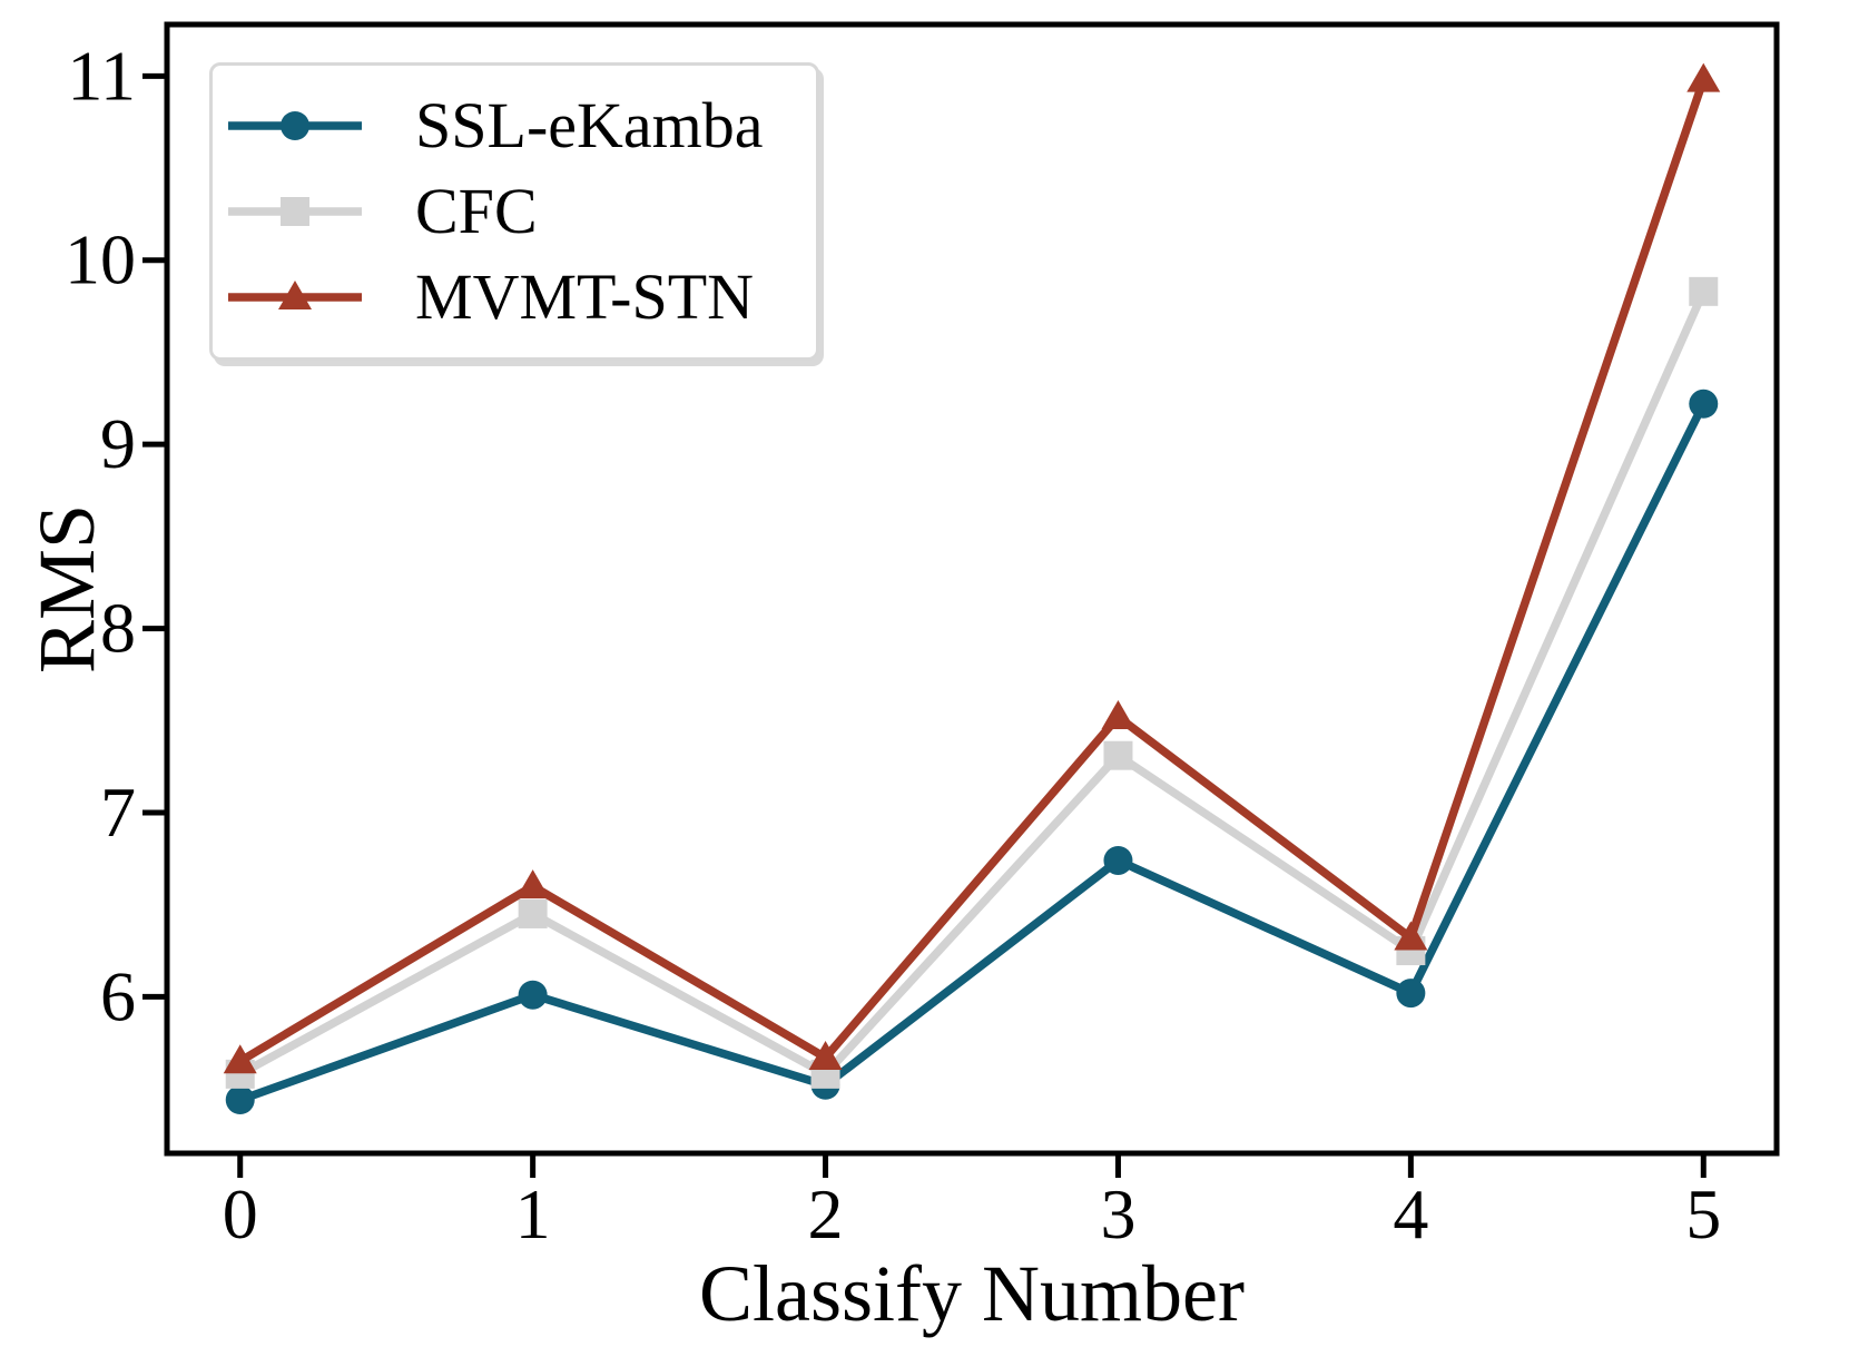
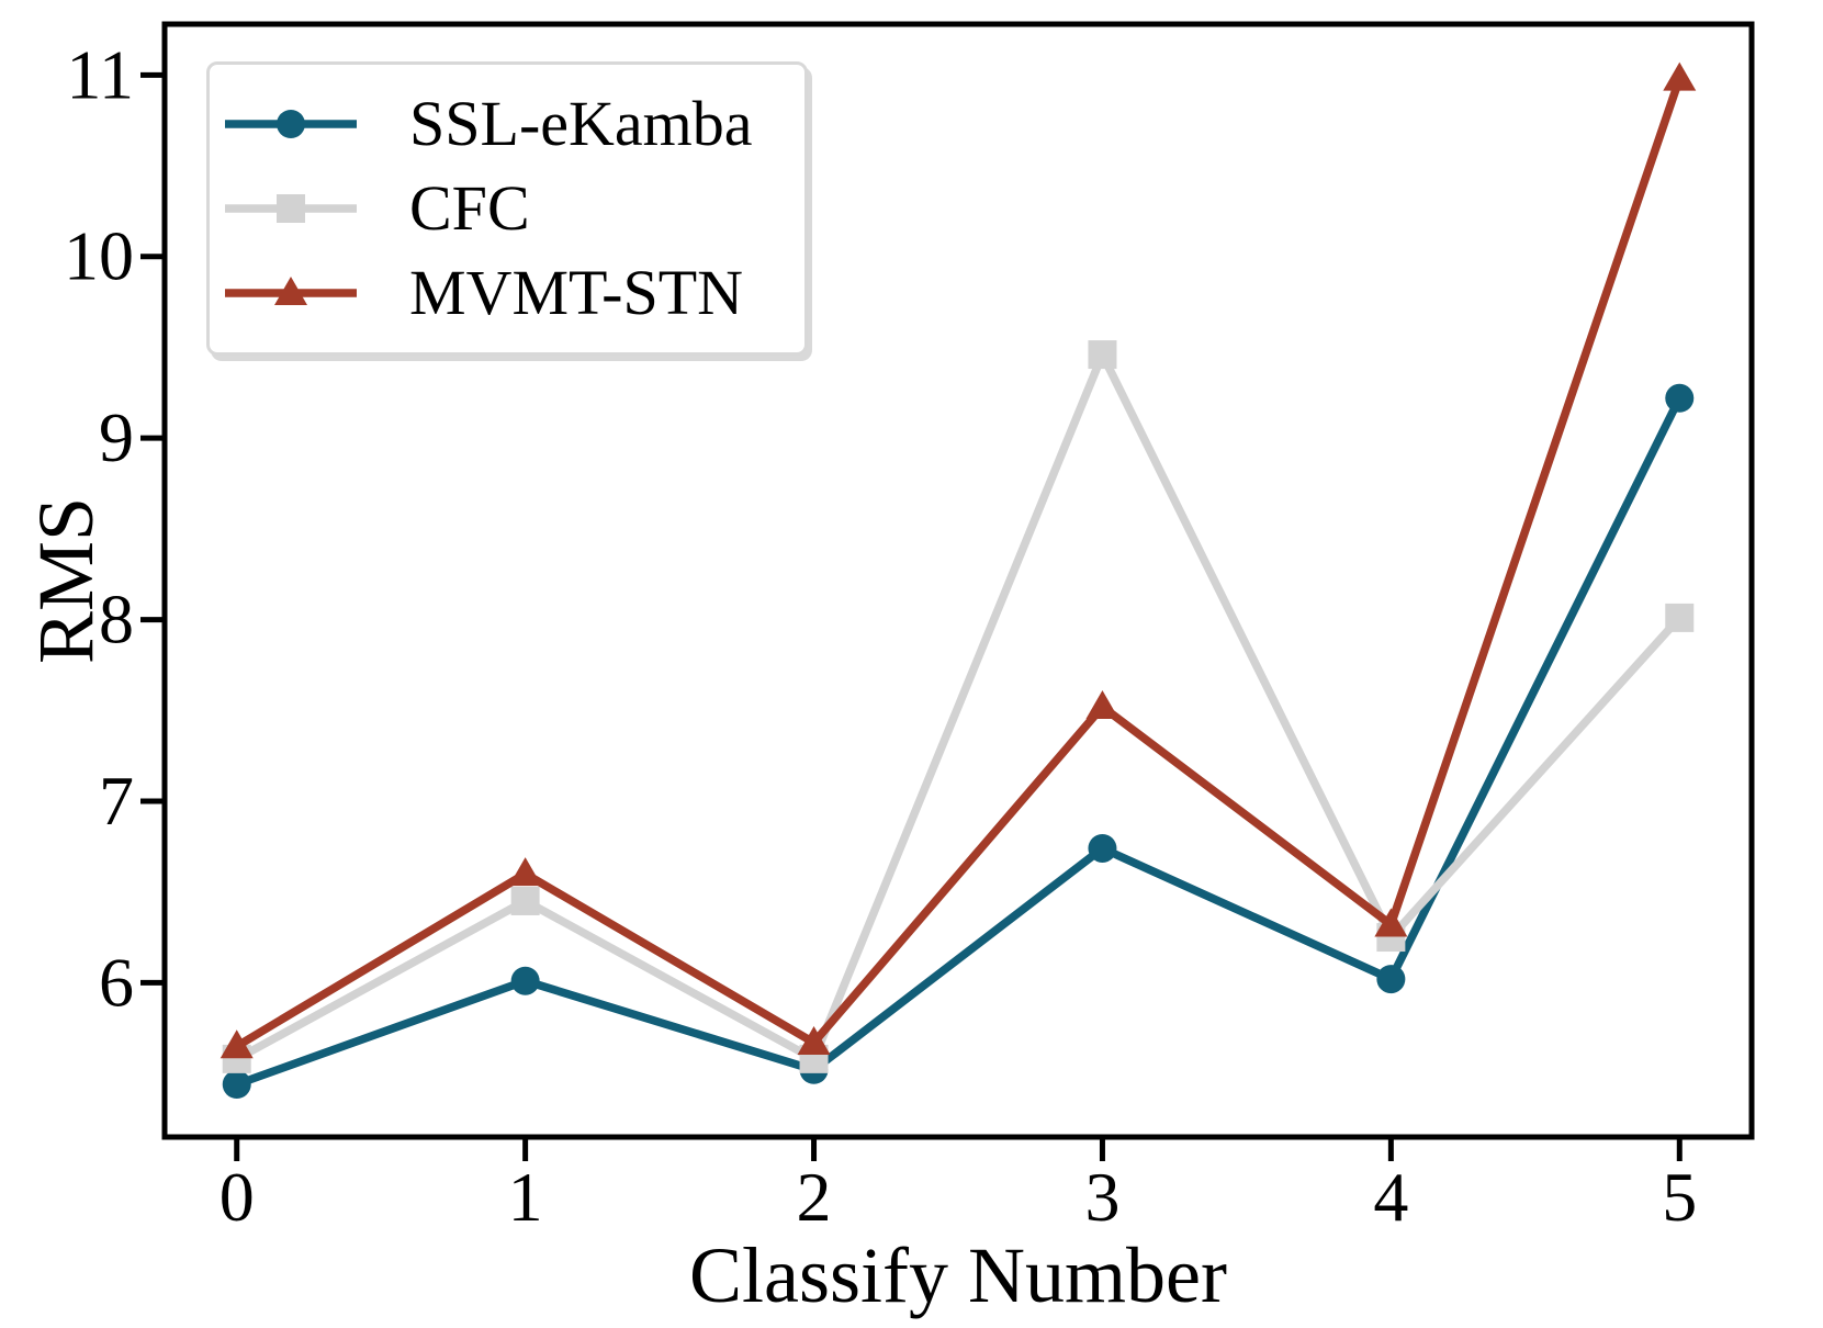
CFC/3: 7.31 -> 9.46
CFC/5: 9.83 -> 8.01
